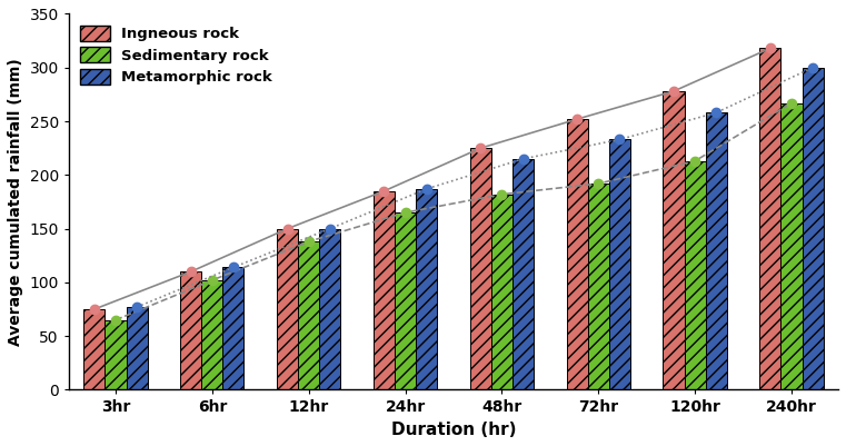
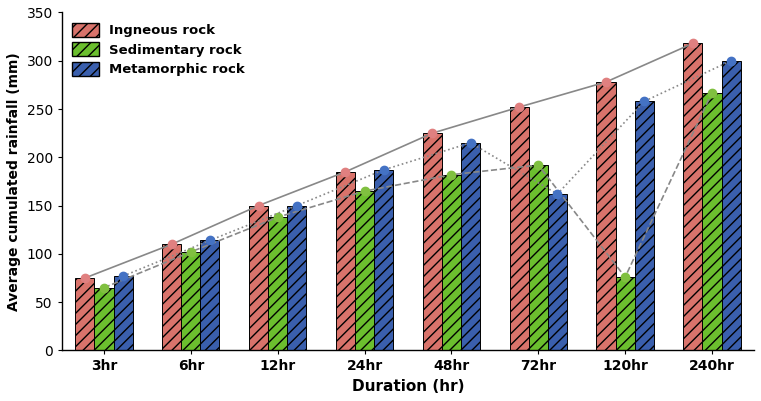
Metamorphic rock/72hr: 233 -> 162
Sedimentary rock/120hr: 213 -> 76
